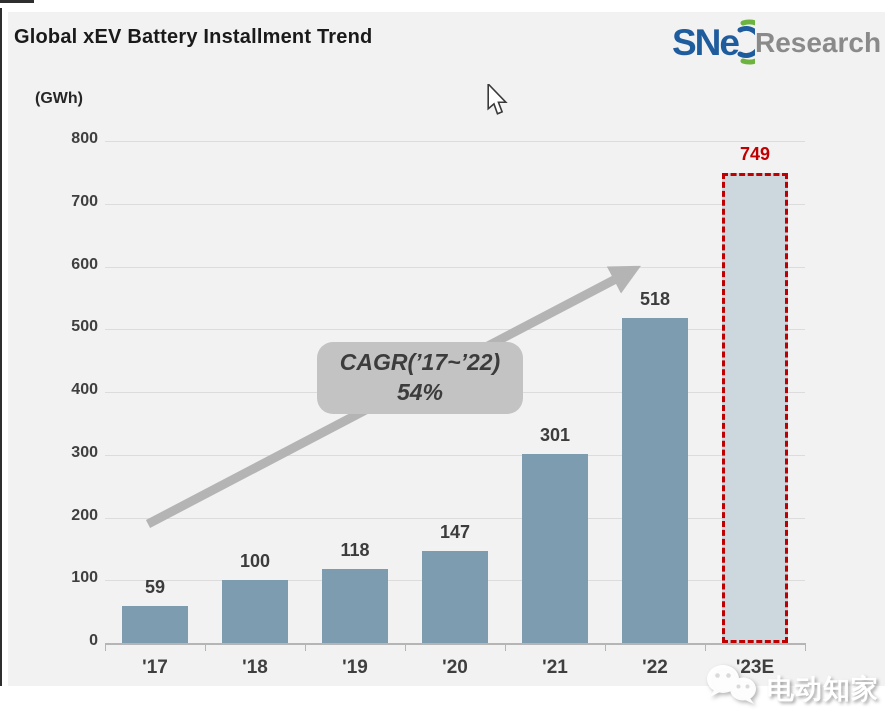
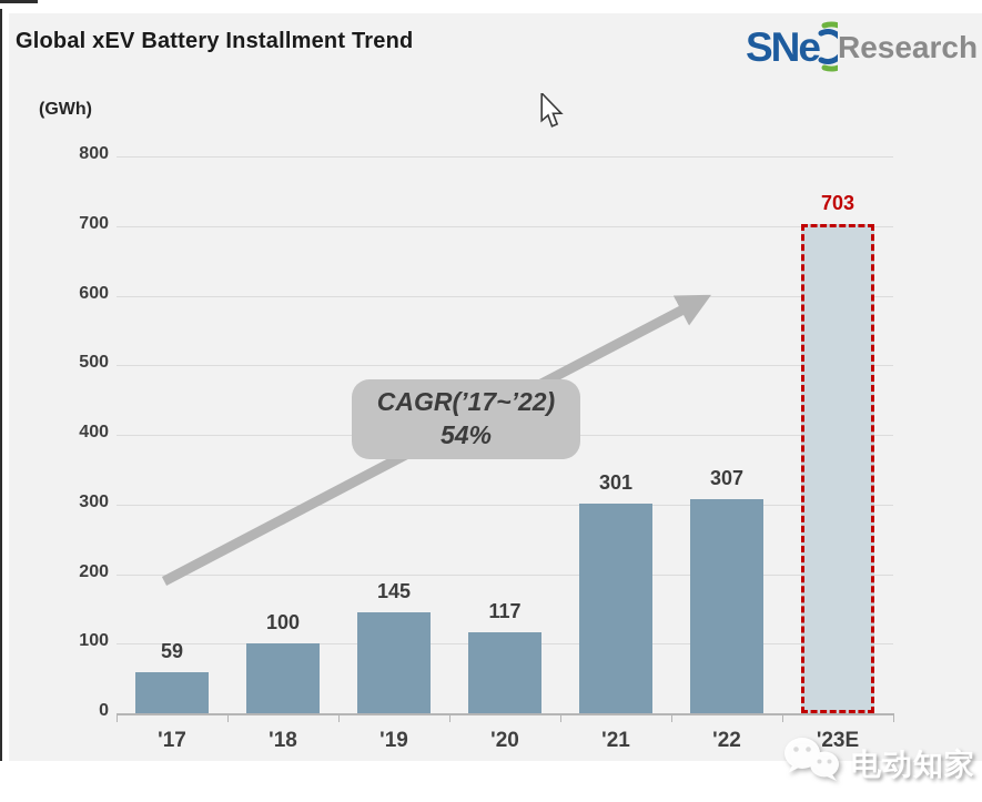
'19: 118 -> 145
'20: 147 -> 117
'22: 518 -> 307
'23E: 749 -> 703
